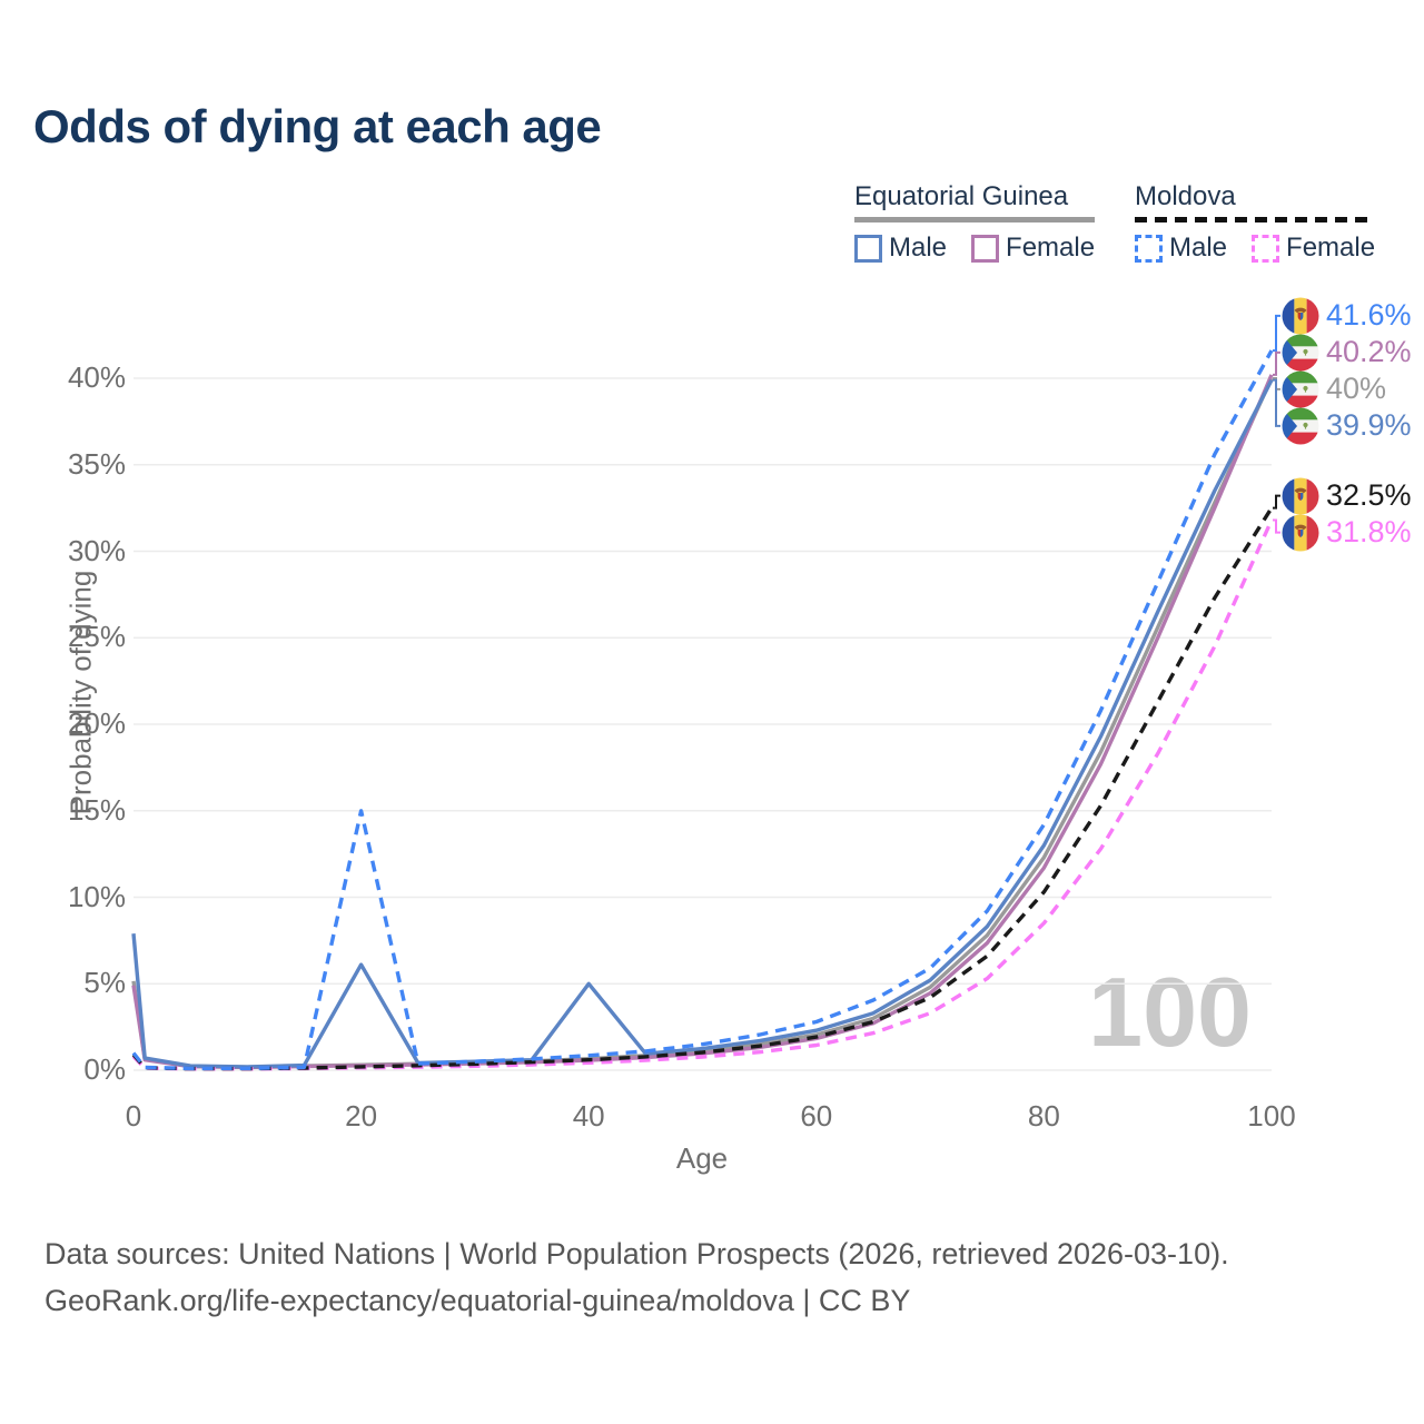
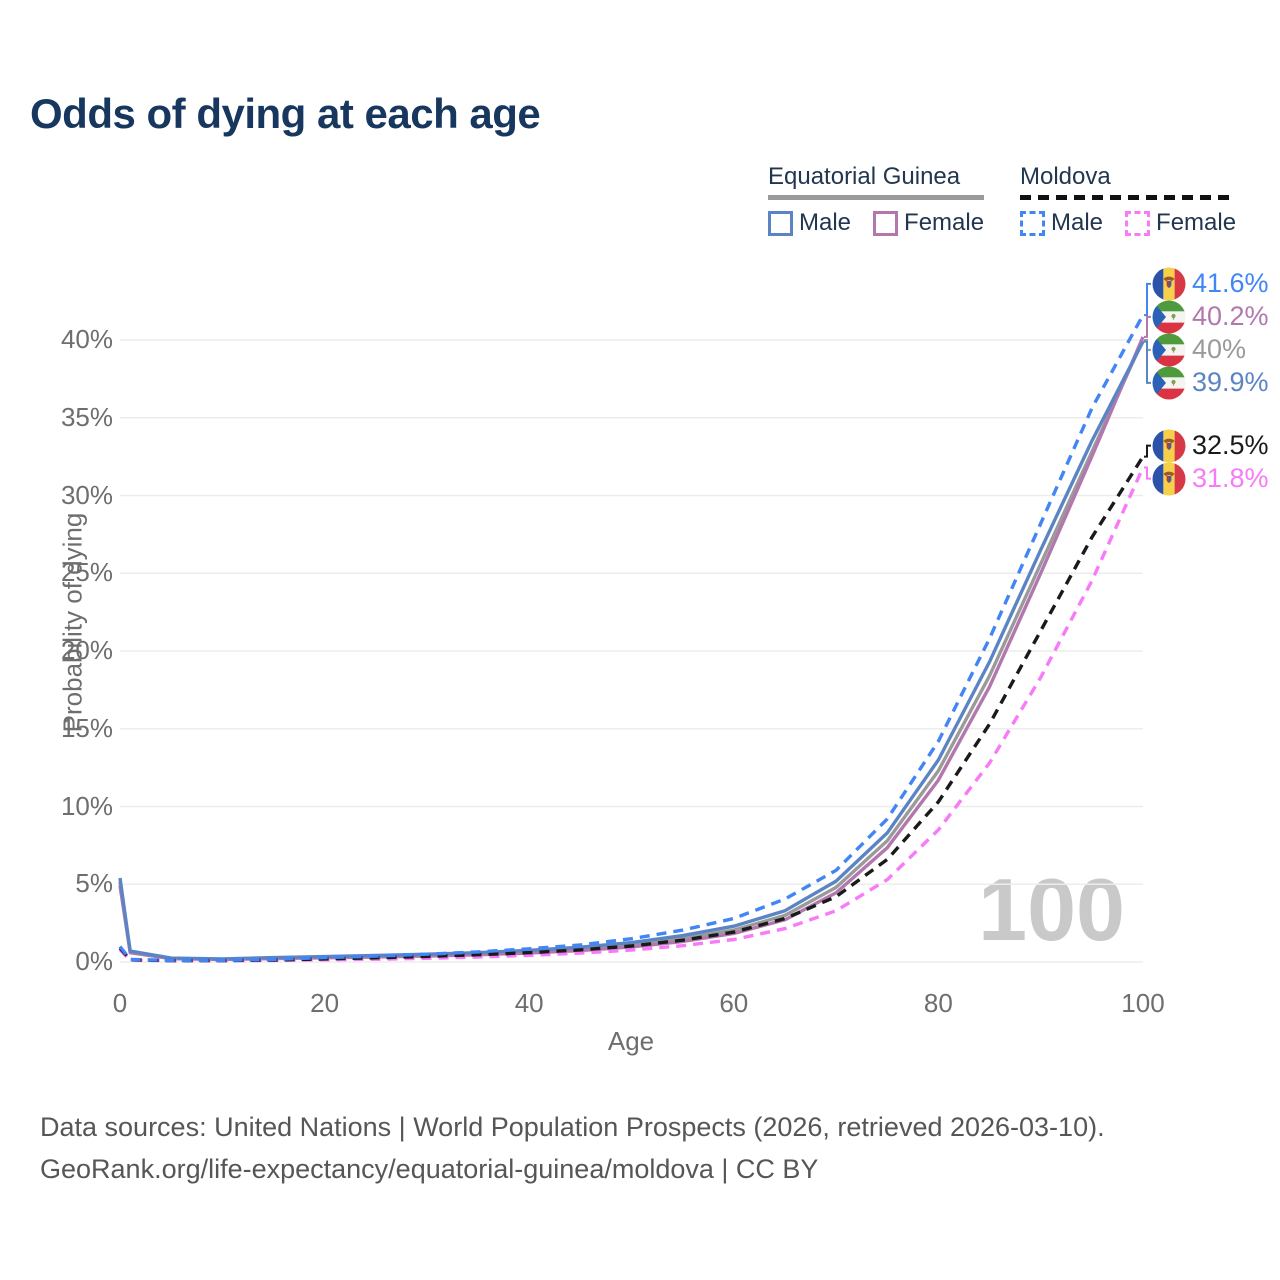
Equatorial Guinea Male/0: 7.9% -> 5.4%
Equatorial Guinea Male/20: 6.1% -> 0.3%
Moldova Male/20: 15.0% -> 0.3%
Equatorial Guinea Male/40: 5.0% -> 0.8%
